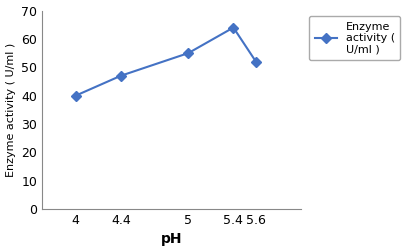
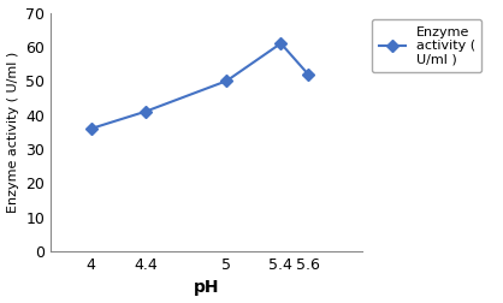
4: 40 -> 36
4.4: 47 -> 41
5: 55 -> 50
5.4: 64 -> 61
